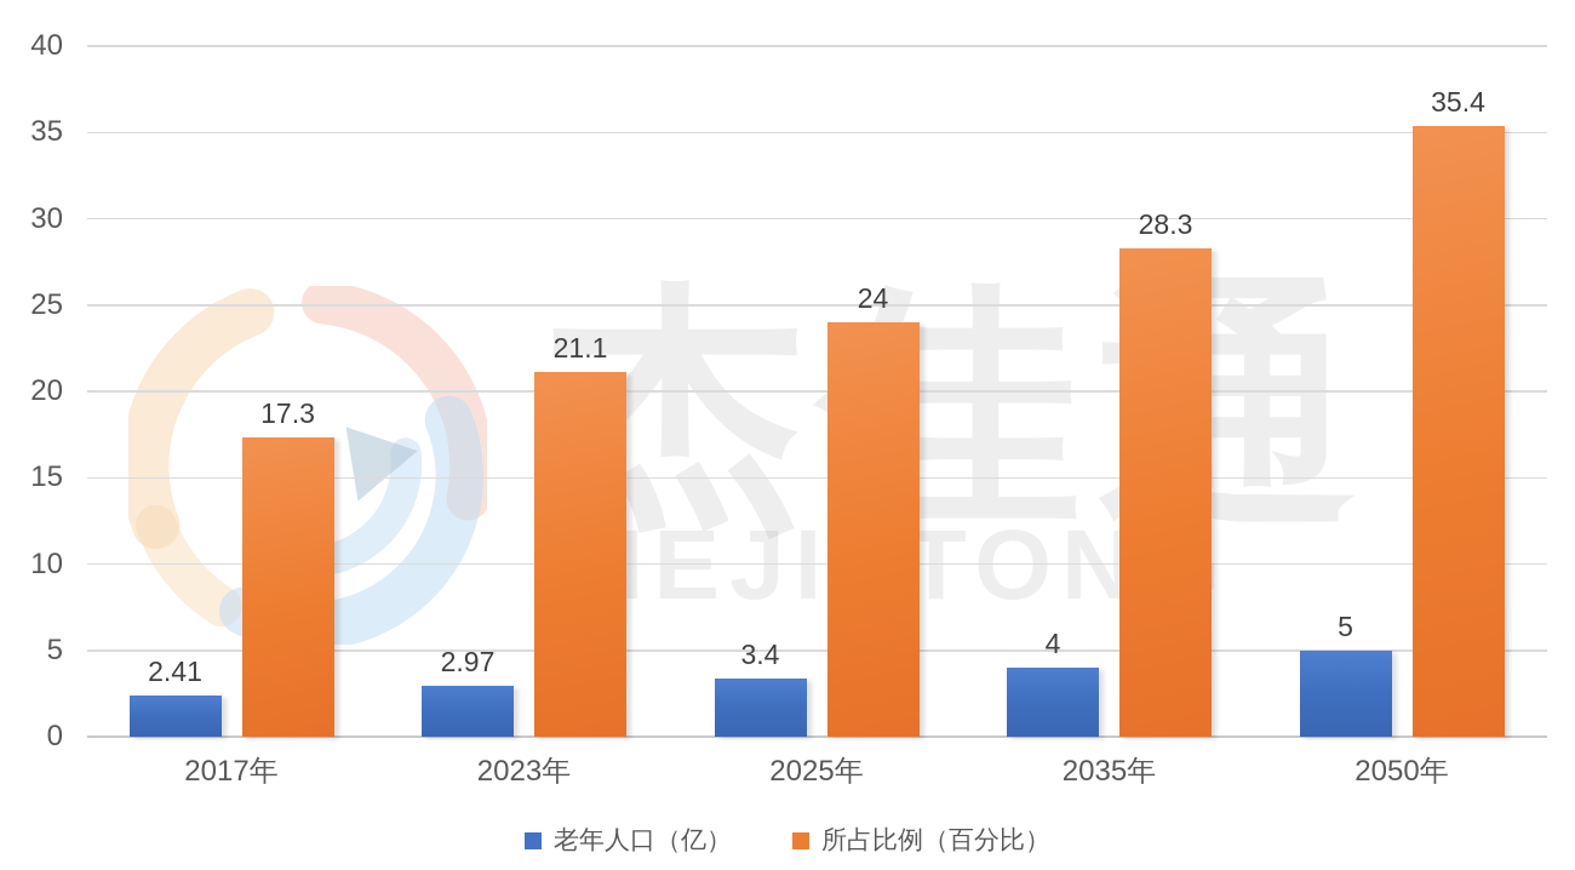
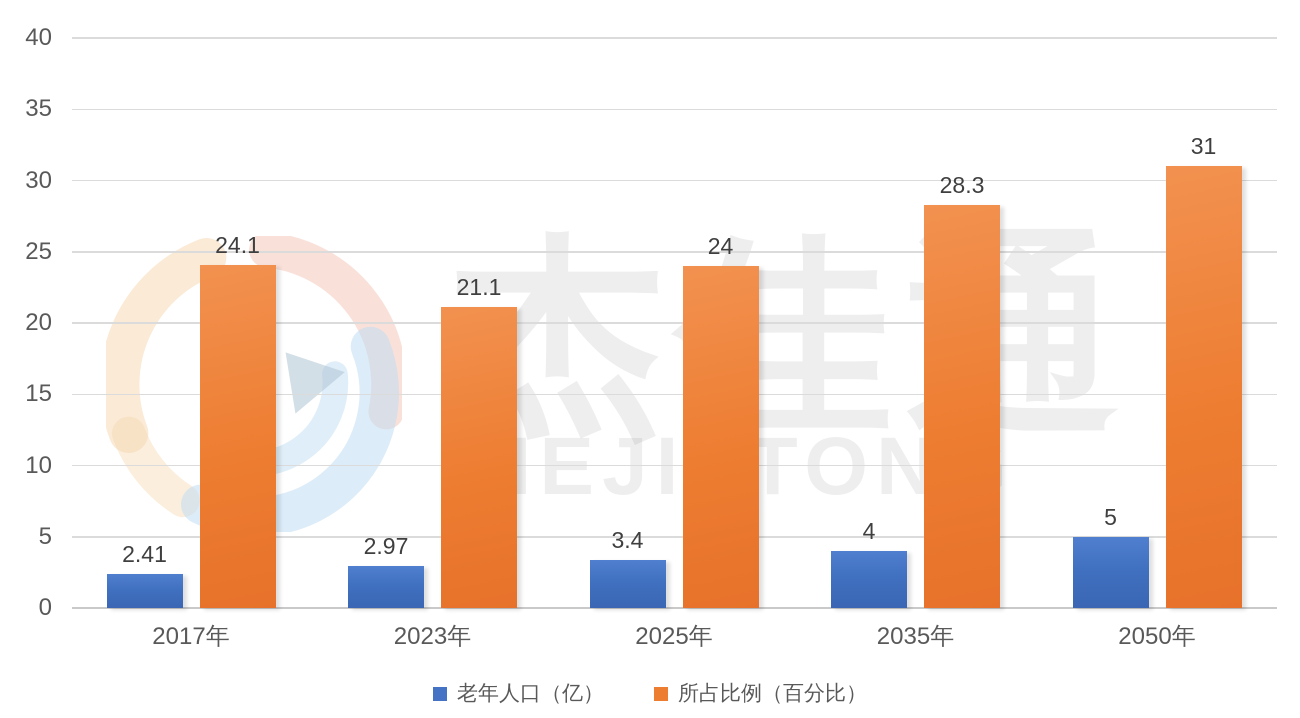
所占比例（百分比）/2017年: 17.3 -> 24.1
所占比例（百分比）/2050年: 35.4 -> 31
